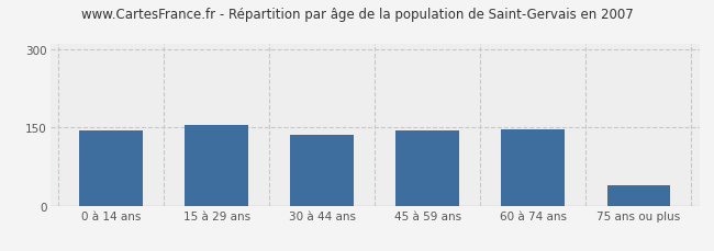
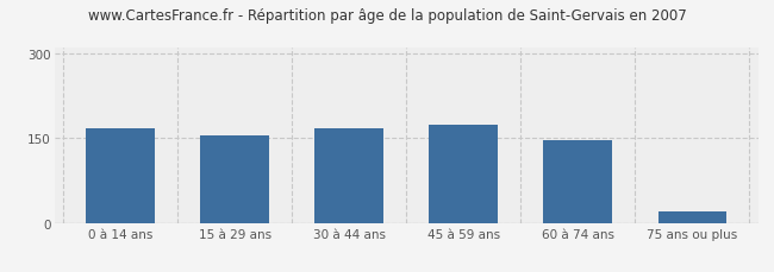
0 à 14 ans: 145 -> 168
30 à 44 ans: 135 -> 168
45 à 59 ans: 145 -> 173
75 ans ou plus: 40 -> 20
